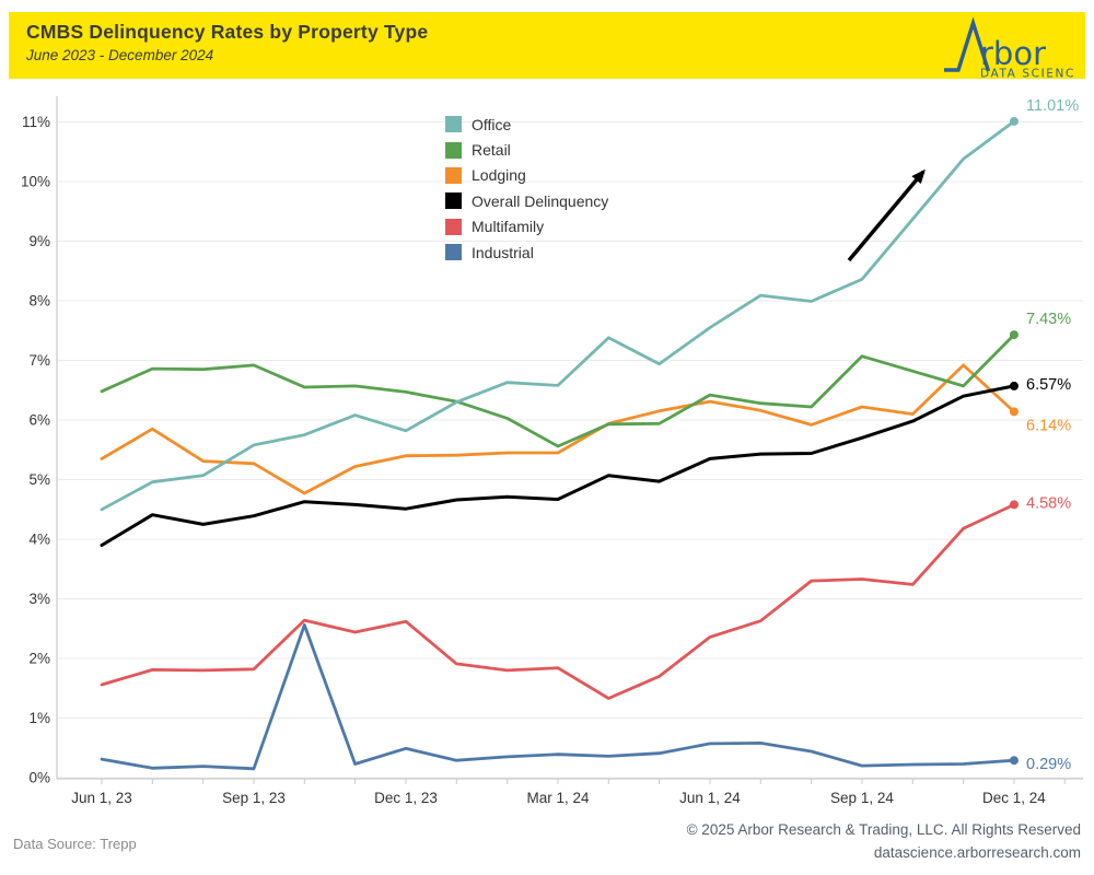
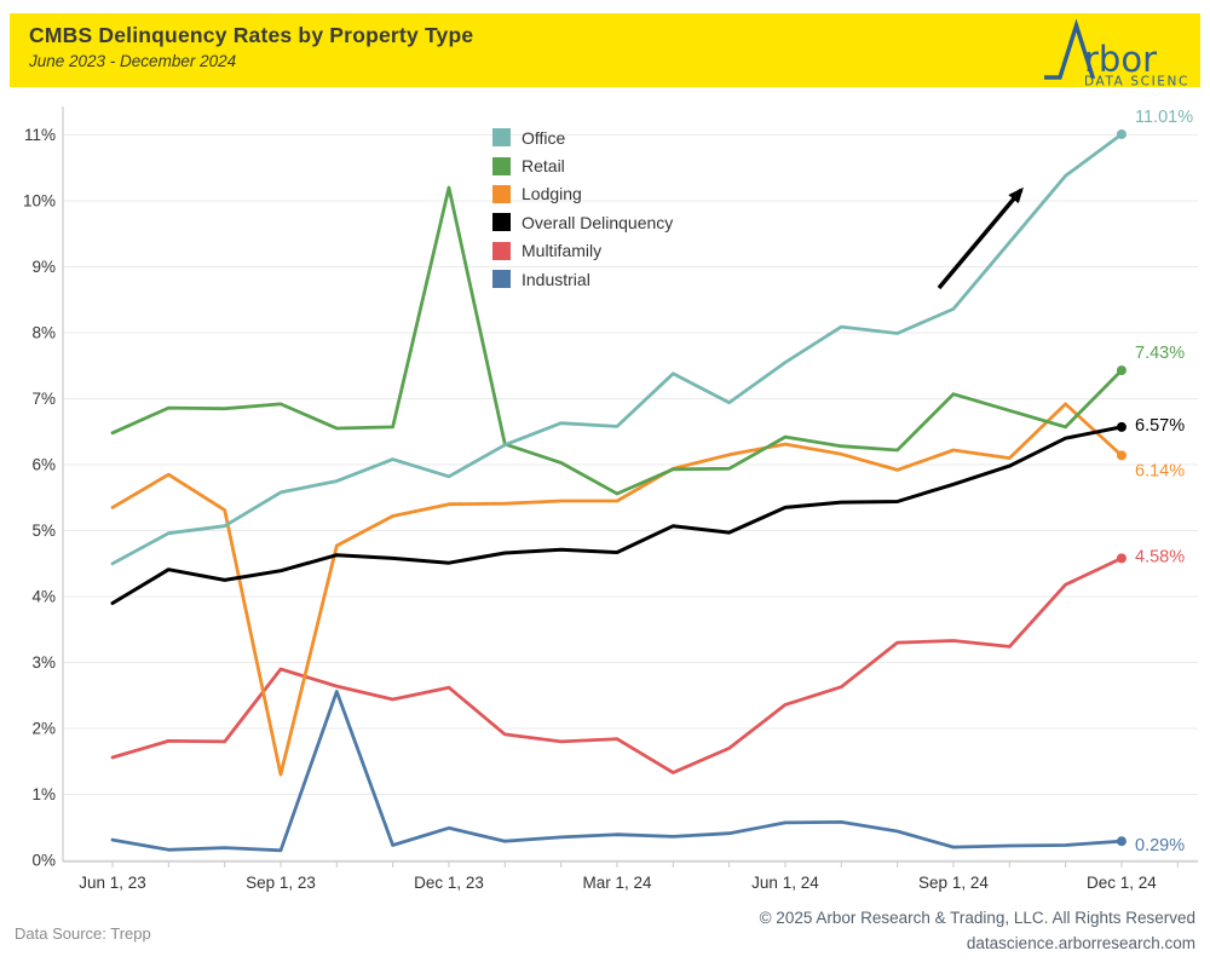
Lodging/Sep 1, 23: 5.3% -> 1.3%
Multifamily/Sep 1, 23: 1.8% -> 2.9%
Retail/Dec 1, 23: 6.5% -> 10.2%
